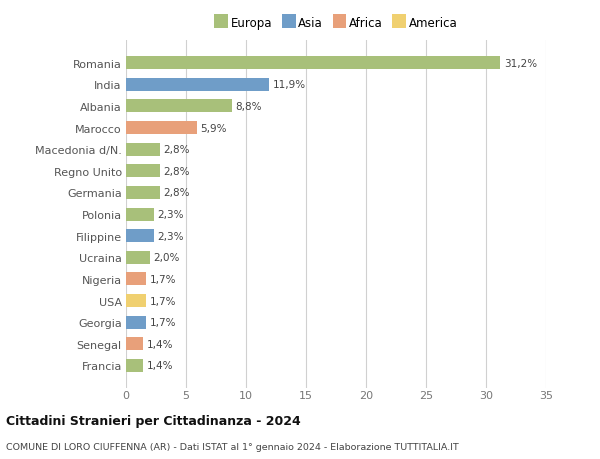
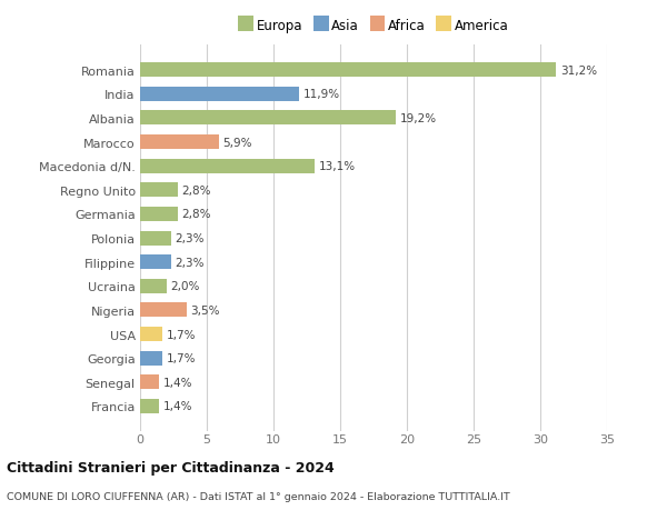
Albania: 8,8% -> 19,2%
Macedonia d/N.: 2,8% -> 13,1%
Nigeria: 1,7% -> 3,5%
